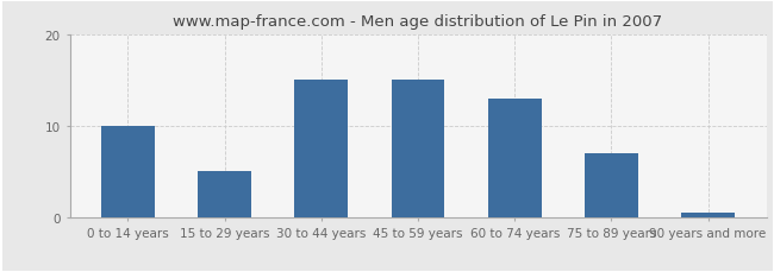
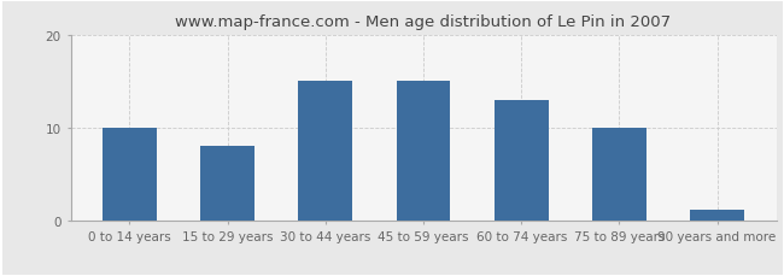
15 to 29 years: 5.0 -> 8.0
75 to 89 years: 7.0 -> 10.0
90 years and more: 0.5 -> 1.2
